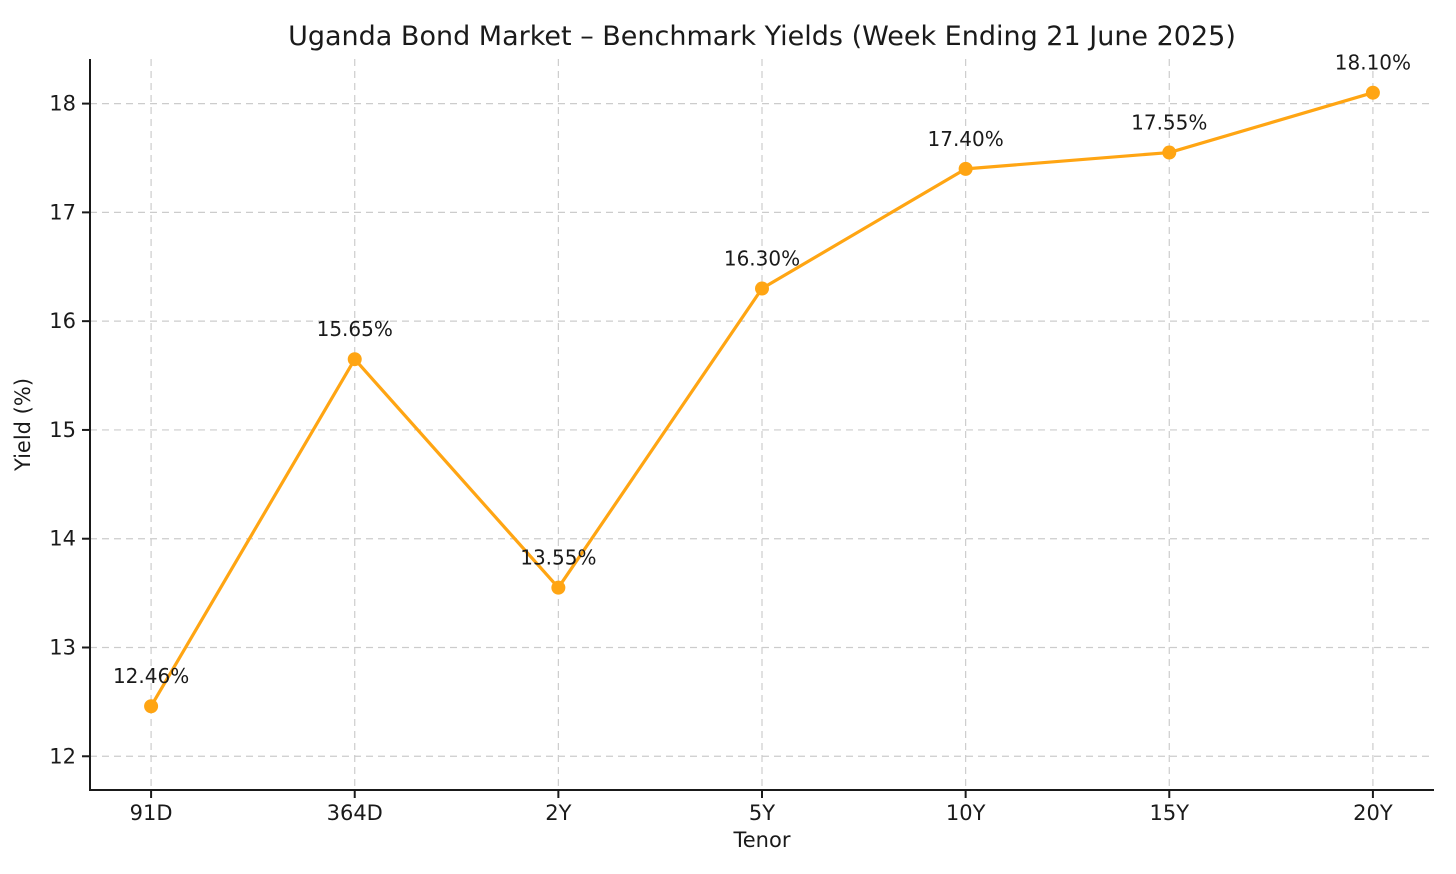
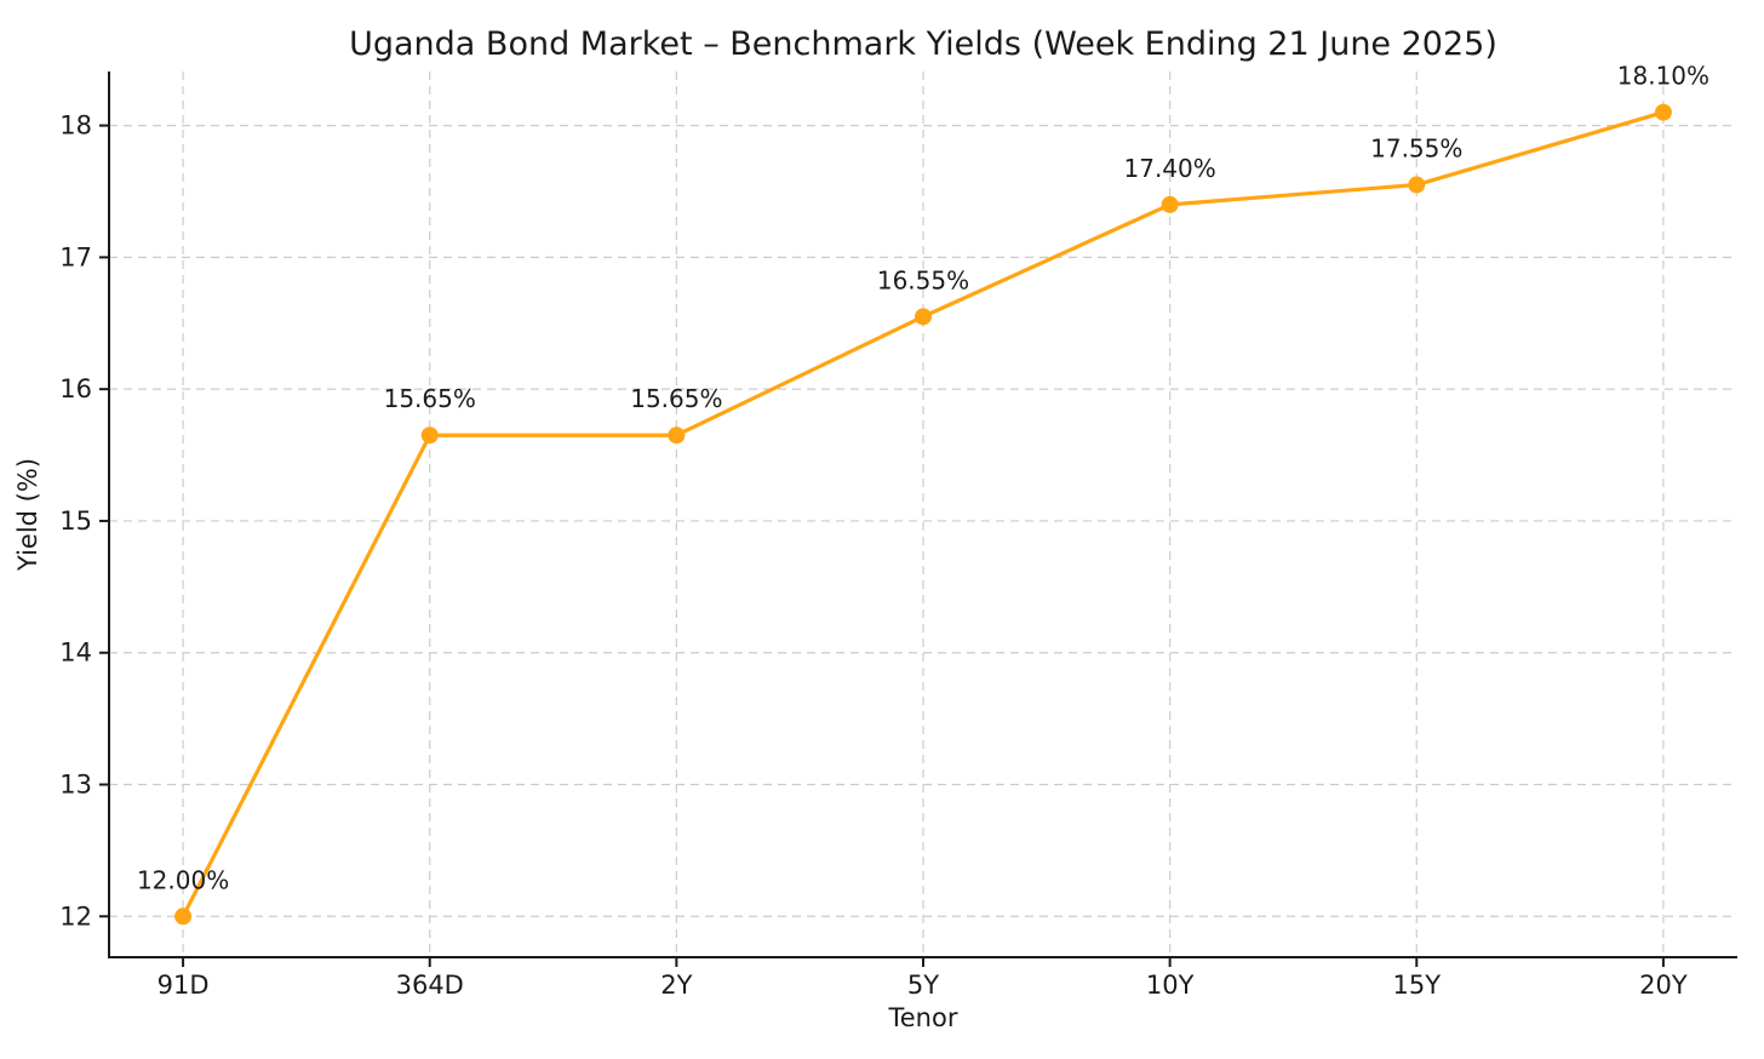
91D: 12.46% -> 12.00%
2Y: 13.55% -> 15.65%
5Y: 16.30% -> 16.55%
